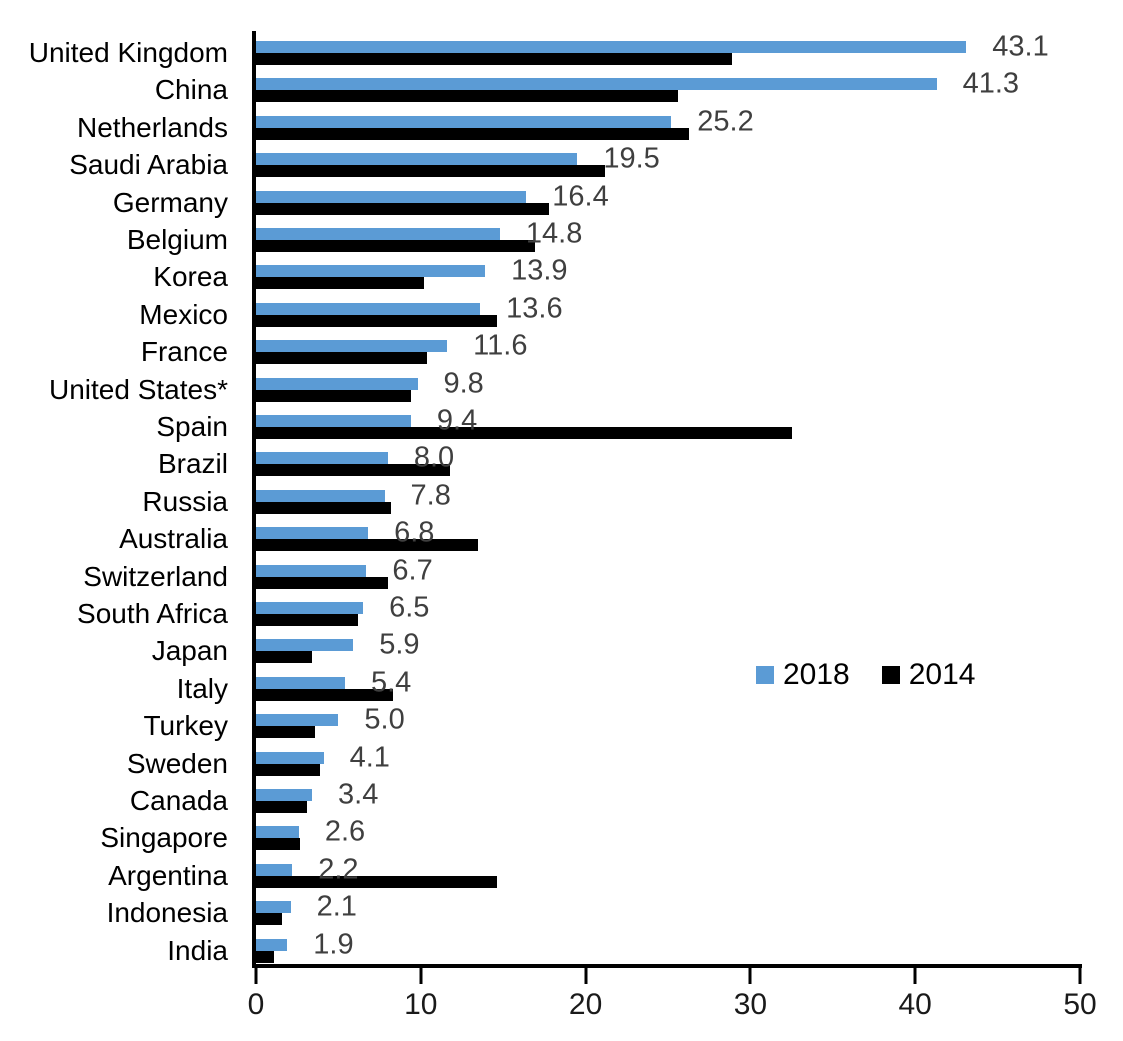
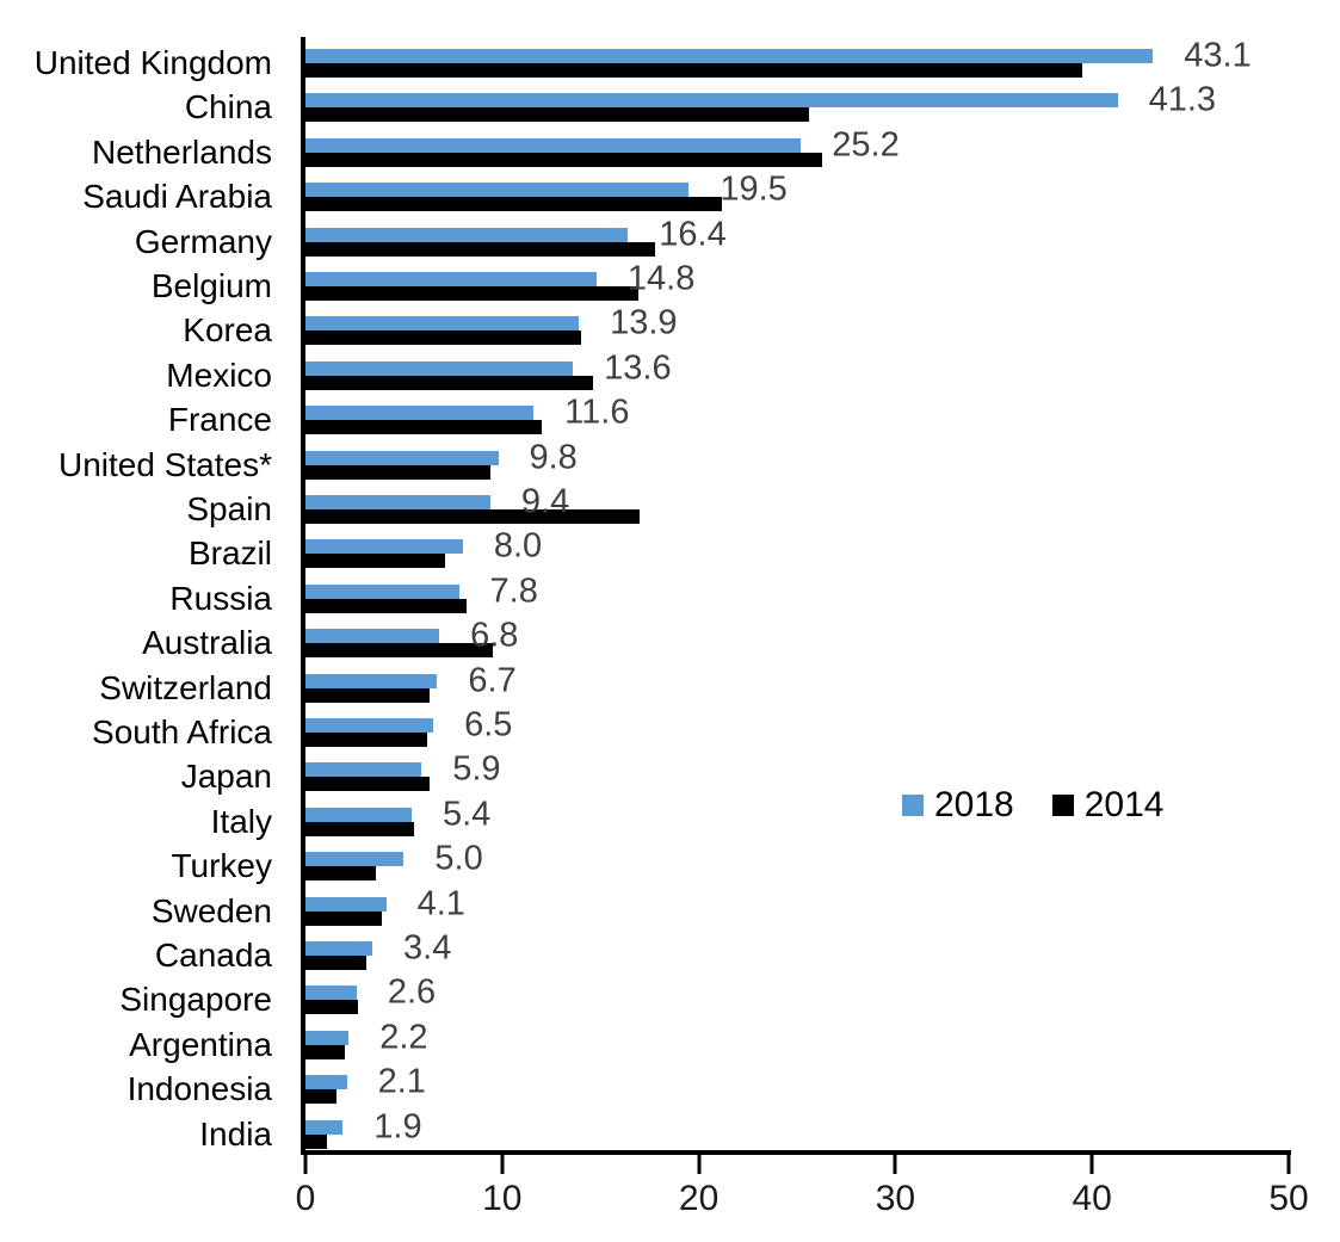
2014/United Kingdom: 28.9 -> 39.5
2014/Korea: 10.2 -> 14.0
2014/France: 10.4 -> 12.0
2014/Spain: 32.5 -> 17.0
2014/Brazil: 11.8 -> 7.1
2014/Australia: 13.5 -> 9.5
2014/Switzerland: 8.0 -> 6.3
2014/Japan: 3.4 -> 6.3
2014/Italy: 8.3 -> 5.5
2014/Argentina: 14.6 -> 2.0
